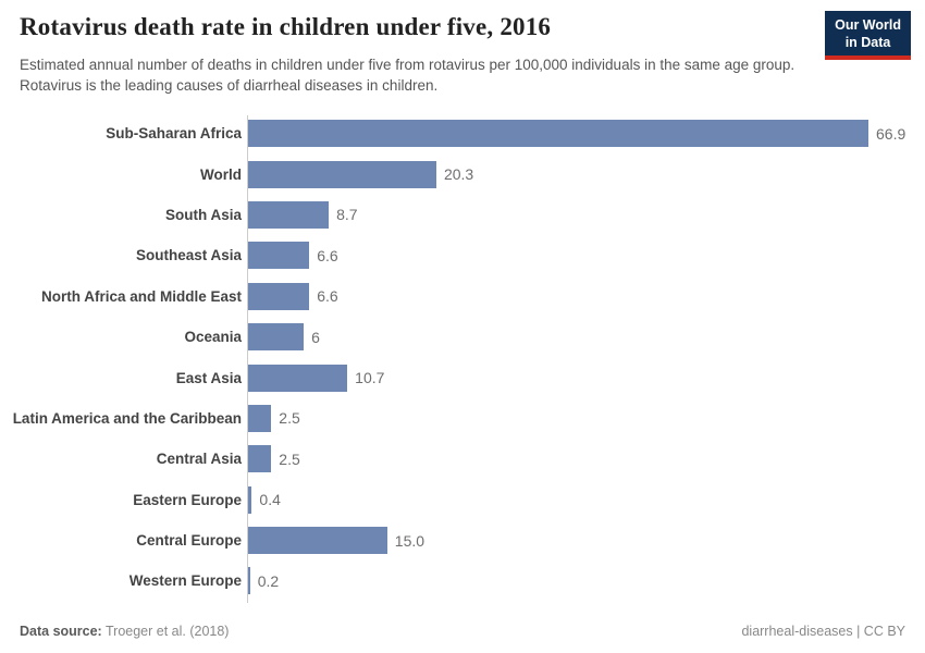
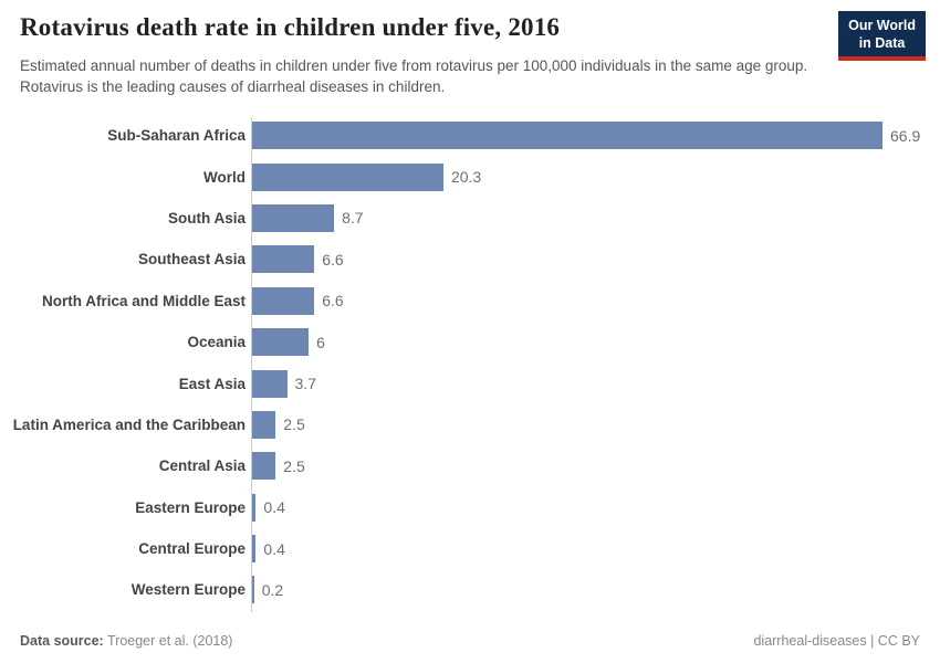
East Asia: 10.7 -> 3.7
Central Europe: 15.0 -> 0.4
